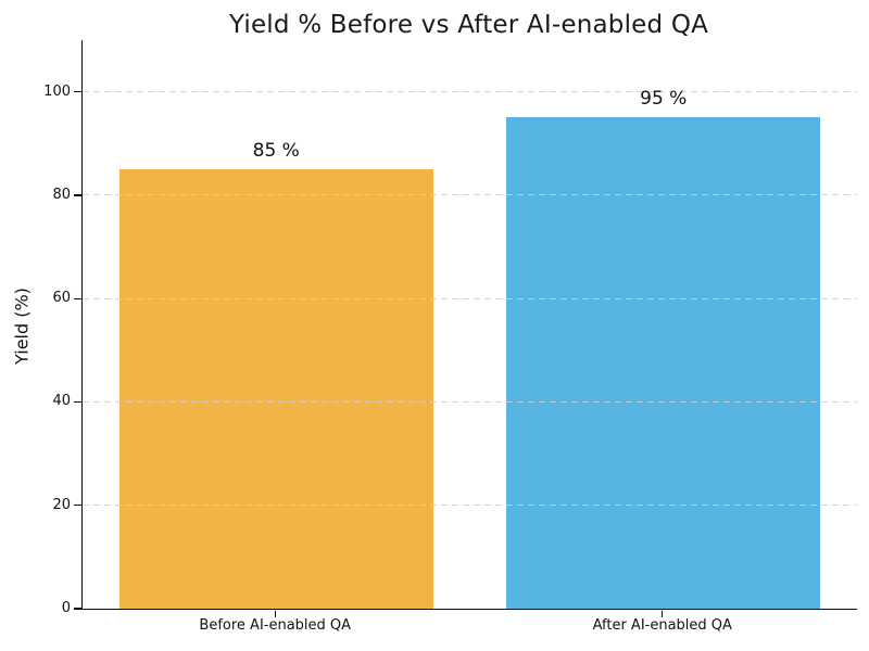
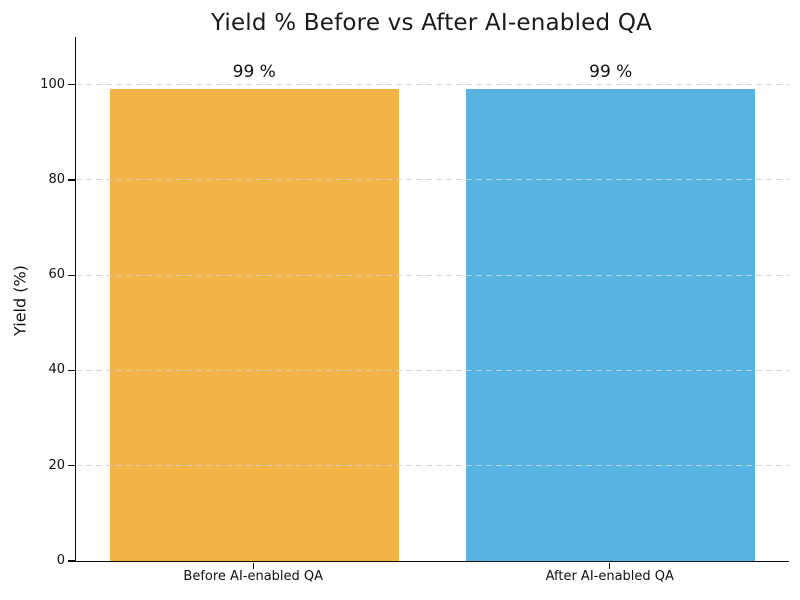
Before AI-enabled QA: 85 -> 99
After AI-enabled QA: 95 -> 99
